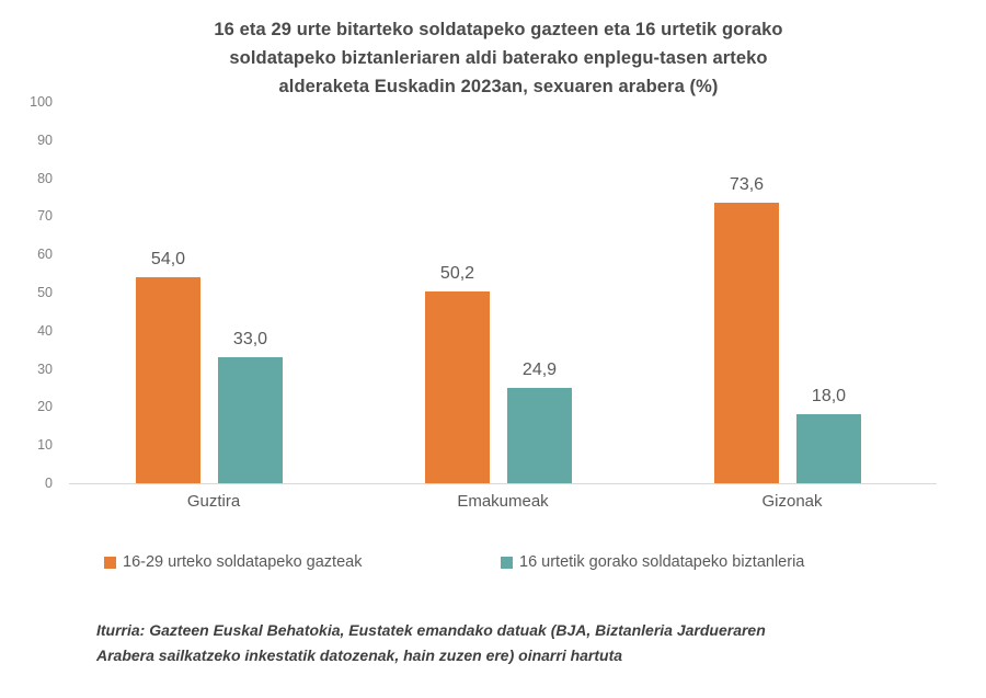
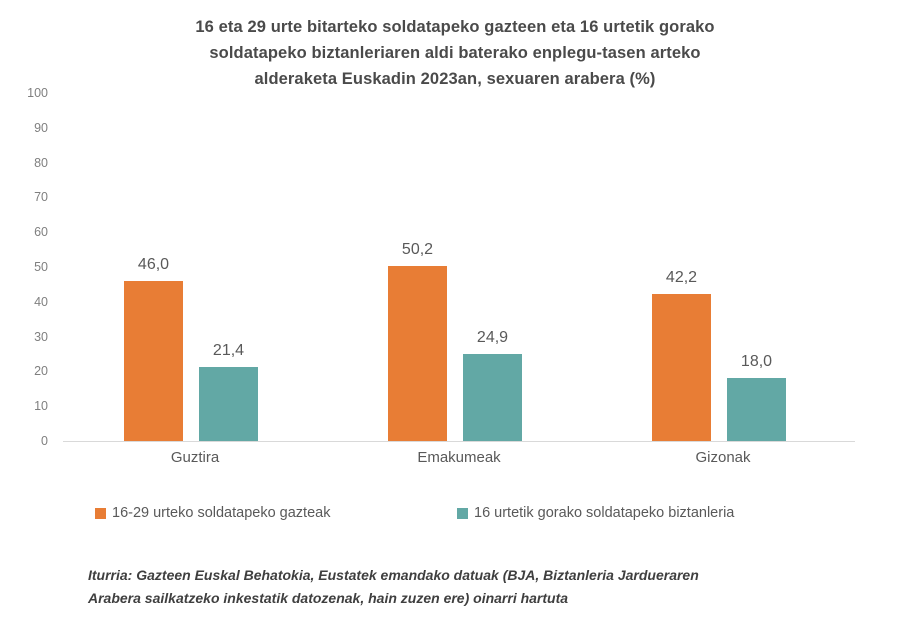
16-29 urteko soldatapeko gazteak/Guztira: 54,0 -> 46,0
16 urtetik gorako soldatapeko biztanleria/Guztira: 33,0 -> 21,4
16-29 urteko soldatapeko gazteak/Gizonak: 73,6 -> 42,2
